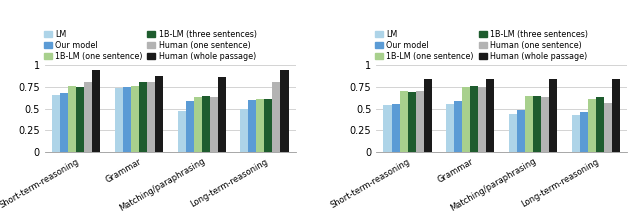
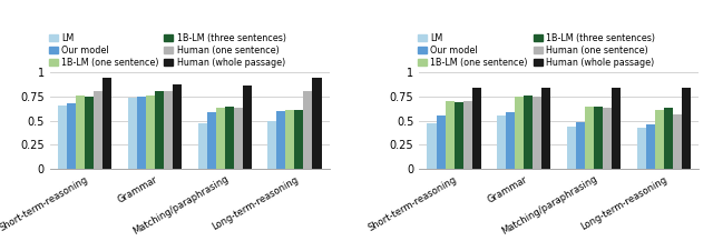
LM/Short-term-reasoning: 0.54 -> 0.47
